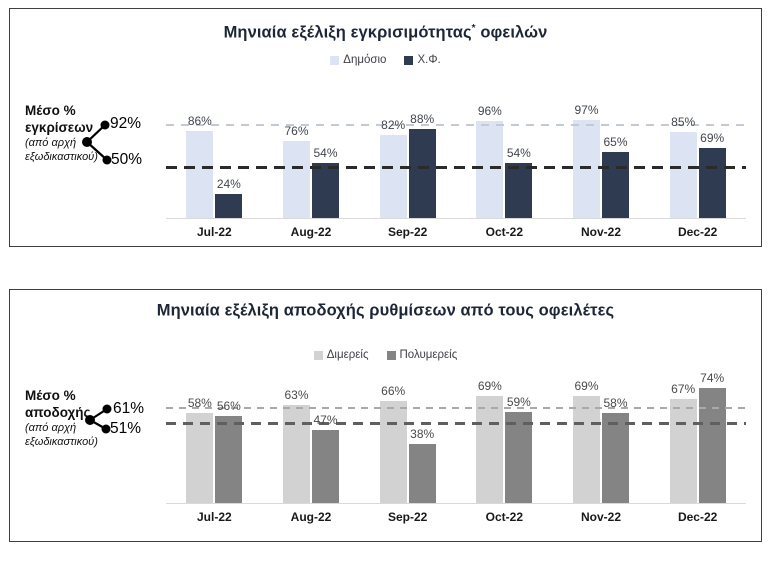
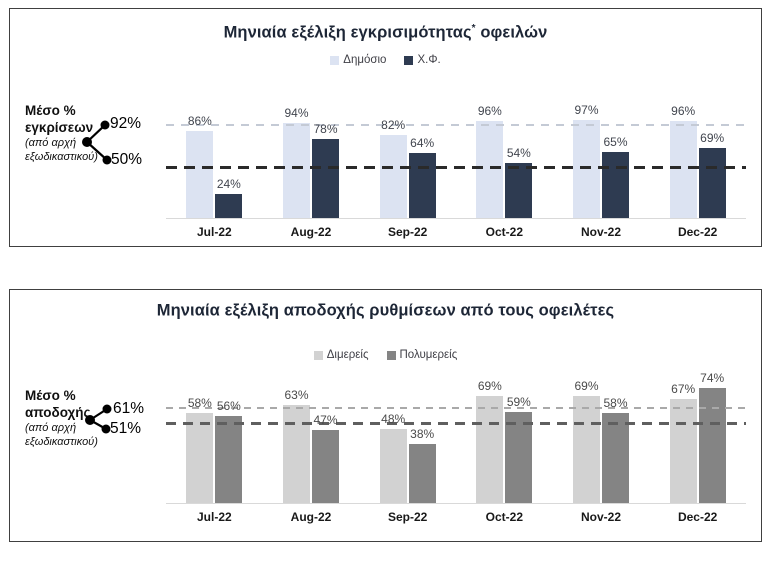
Μηνιαία εξέλιξη εγκρισιμότητας* οφειλών/Δημόσιο/Aug-22: 76% -> 94%
Μηνιαία εξέλιξη εγκρισιμότητας* οφειλών/Χ.Φ./Aug-22: 54% -> 78%
Μηνιαία εξέλιξη εγκρισιμότητας* οφειλών/Χ.Φ./Sep-22: 88% -> 64%
Μηνιαία εξέλιξη εγκρισιμότητας* οφειλών/Δημόσιο/Dec-22: 85% -> 96%
Μηνιαία εξέλιξη αποδοχής ρυθμίσεων από τους οφειλέτες/Διμερείς/Sep-22: 66% -> 48%
